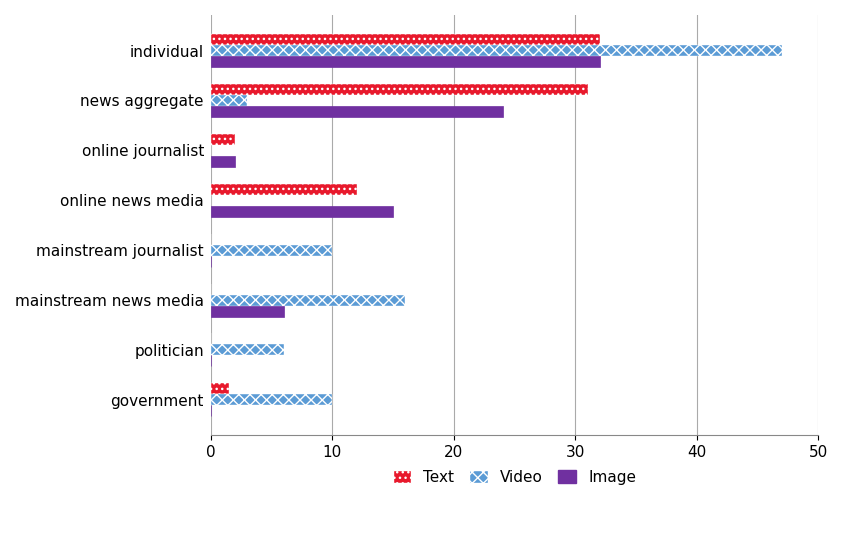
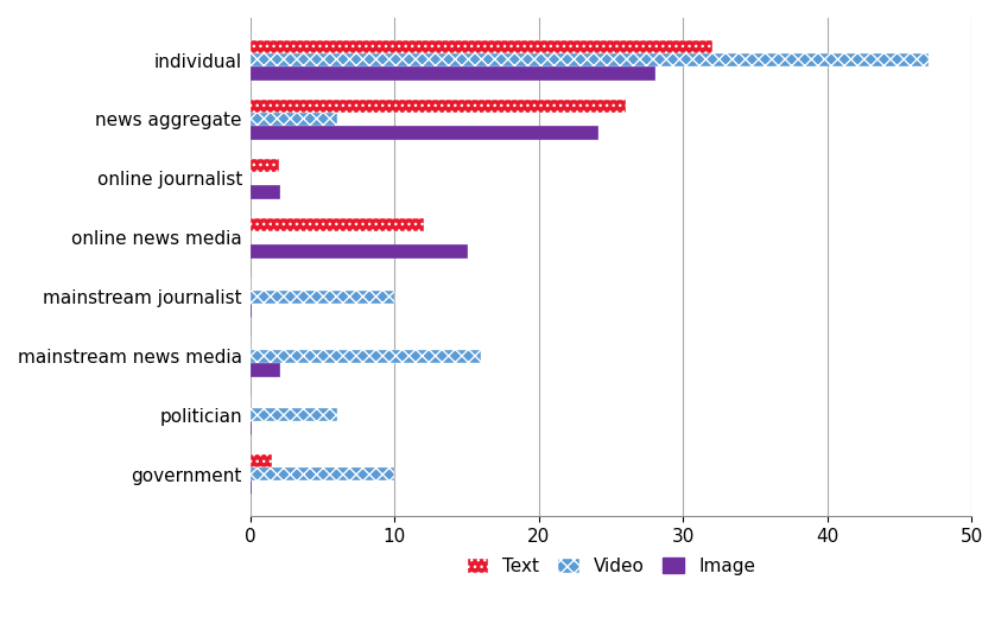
Image/individual: 32 -> 28
Text/news aggregate: 31.0 -> 26.0
Video/news aggregate: 3 -> 6
Image/mainstream news media: 6 -> 2
